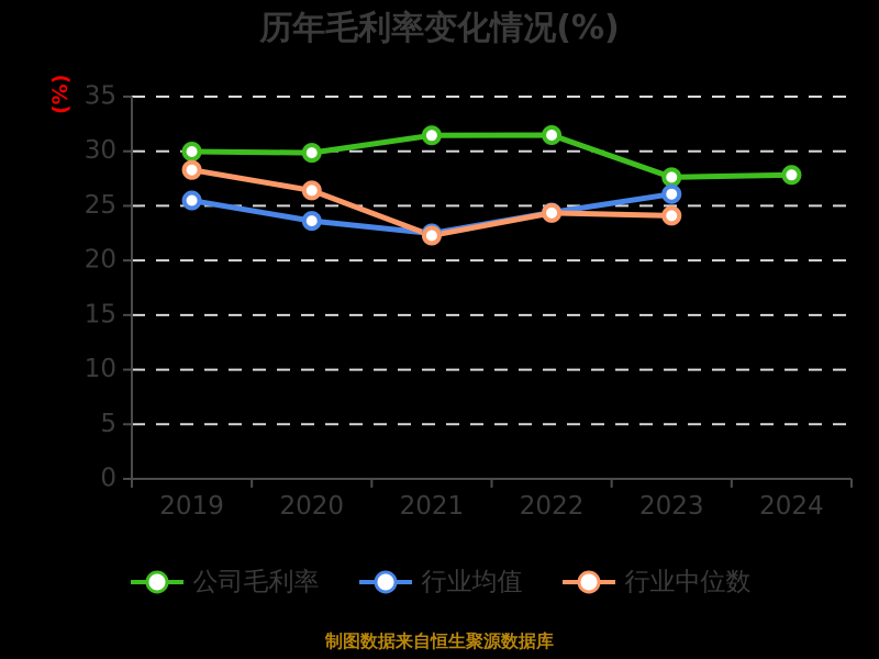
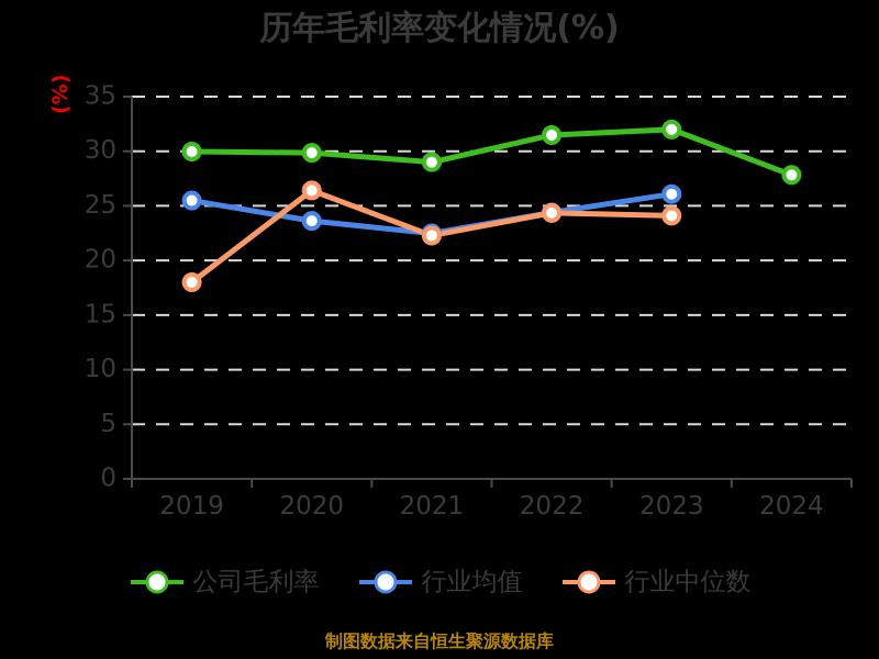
行业中位数/2019: 28 -> 18
公司毛利率/2021: 31 -> 29
公司毛利率/2023: 28 -> 32
